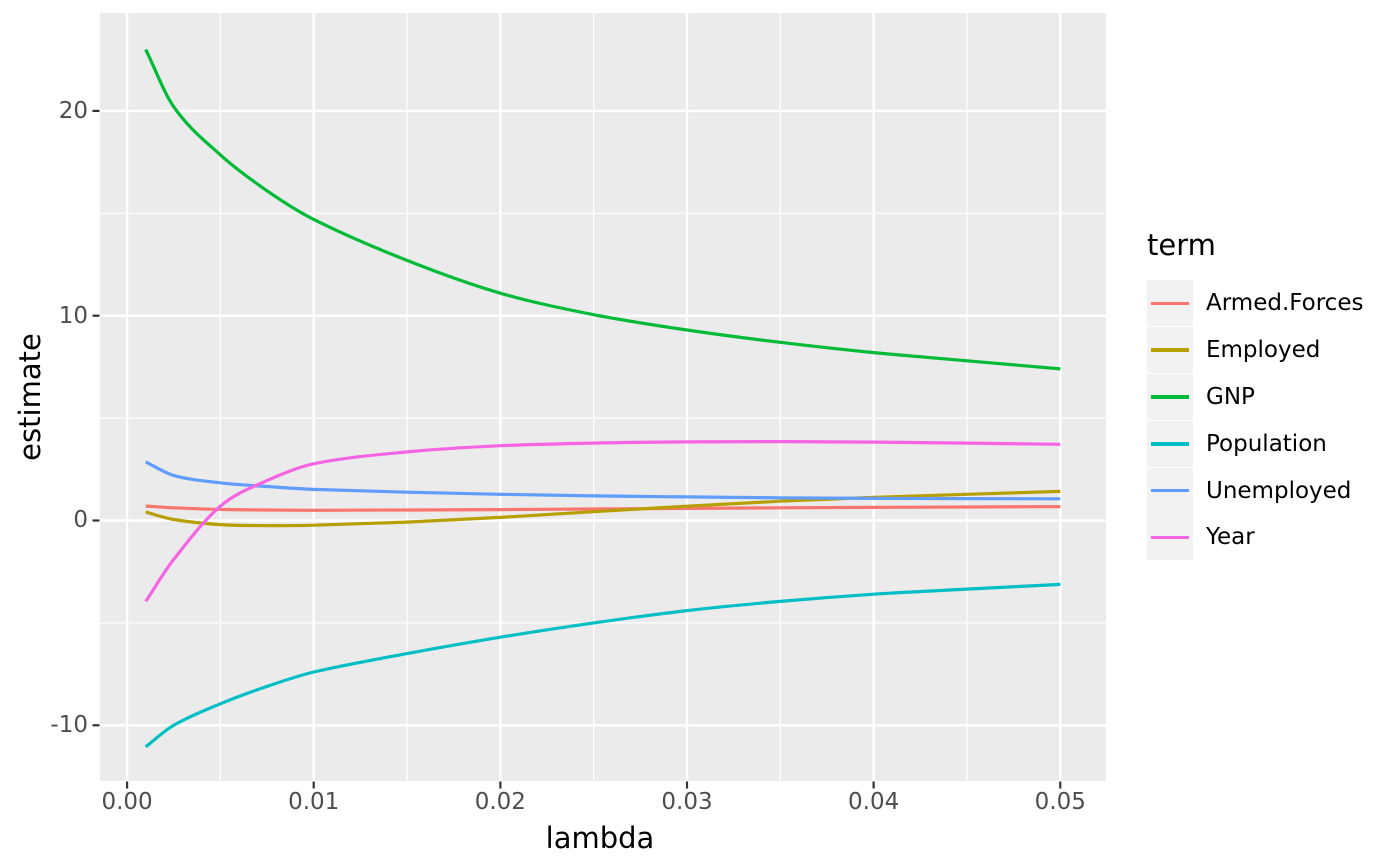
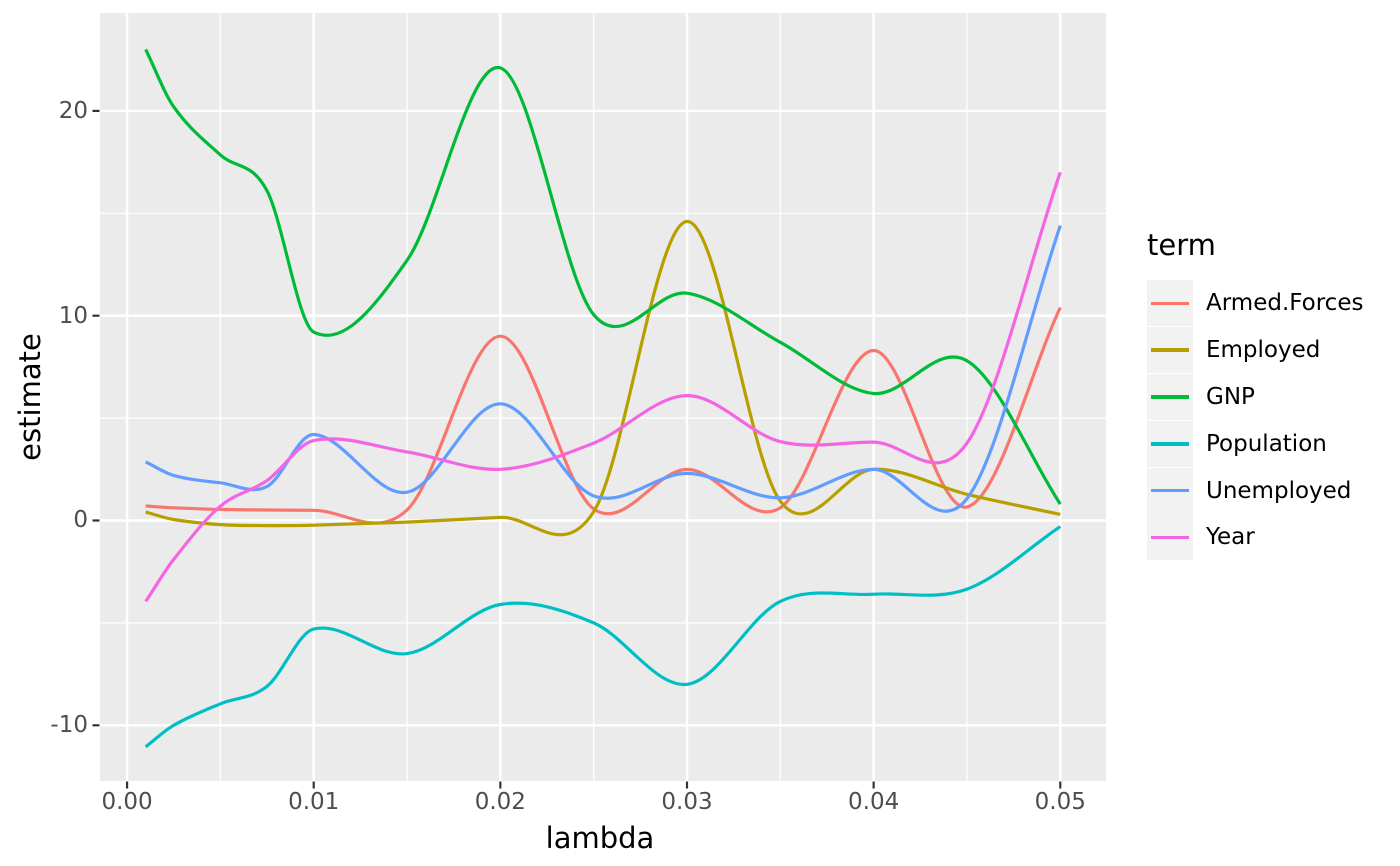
GNP/0.01: 14.7 -> 9.2
Population/0.01: -7.4 -> -5.3
Unemployed/0.01: 1.5 -> 4.2
Year/0.01: 2.8 -> 3.9
Armed.Forces/0.02: 0.5 -> 9.0
GNP/0.02: 11.1 -> 22.1
Population/0.02: -5.7 -> -4.1
Unemployed/0.02: 1.3 -> 5.7
Year/0.02: 3.6 -> 2.5
Armed.Forces/0.03: 0.6 -> 2.5
Employed/0.03: 0.7 -> 14.6
GNP/0.03: 9.3 -> 11.1
Population/0.03: -4.4 -> -8.0
Unemployed/0.03: 1.1 -> 2.3
Year/0.03: 3.8 -> 6.1
Armed.Forces/0.04: 0.6 -> 8.3
Employed/0.04: 1.1 -> 2.5
GNP/0.04: 8.2 -> 6.2
Unemployed/0.04: 1.1 -> 2.5
Armed.Forces/0.05: 0.7 -> 10.4
Employed/0.05: 1.4 -> 0.3
GNP/0.05: 7.4 -> 0.8
Population/0.05: -3.1 -> -0.3
Unemployed/0.05: 1.1 -> 14.4
Year/0.05: 3.7 -> 17.0
